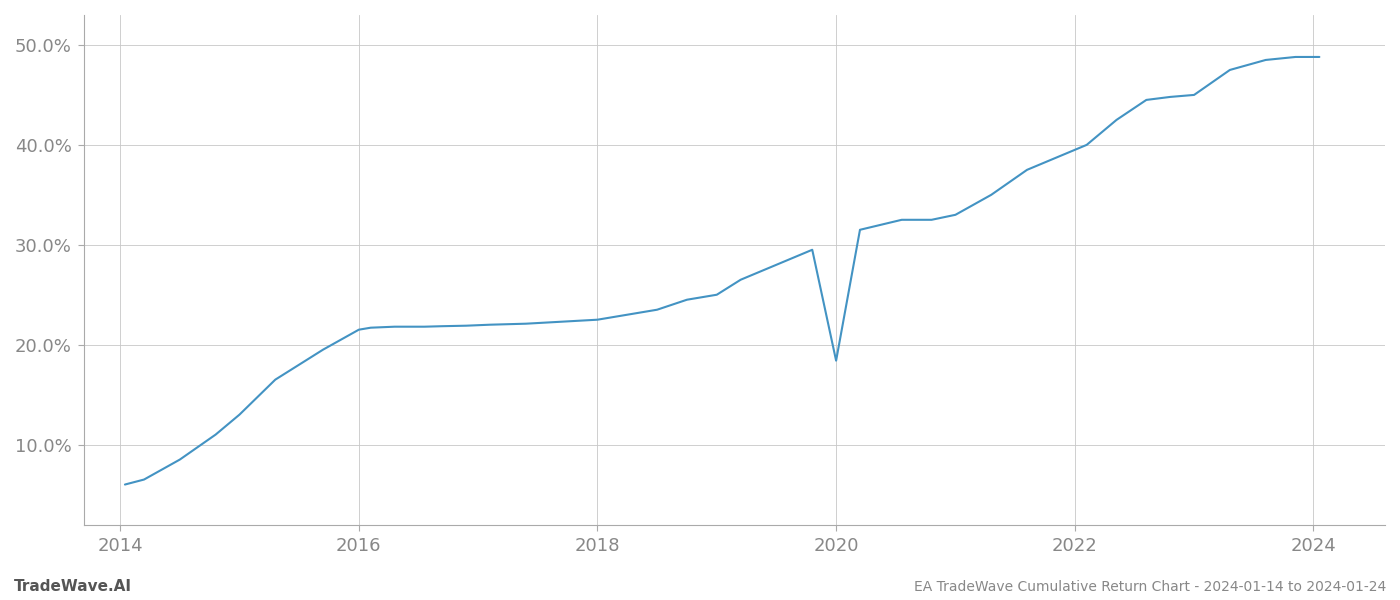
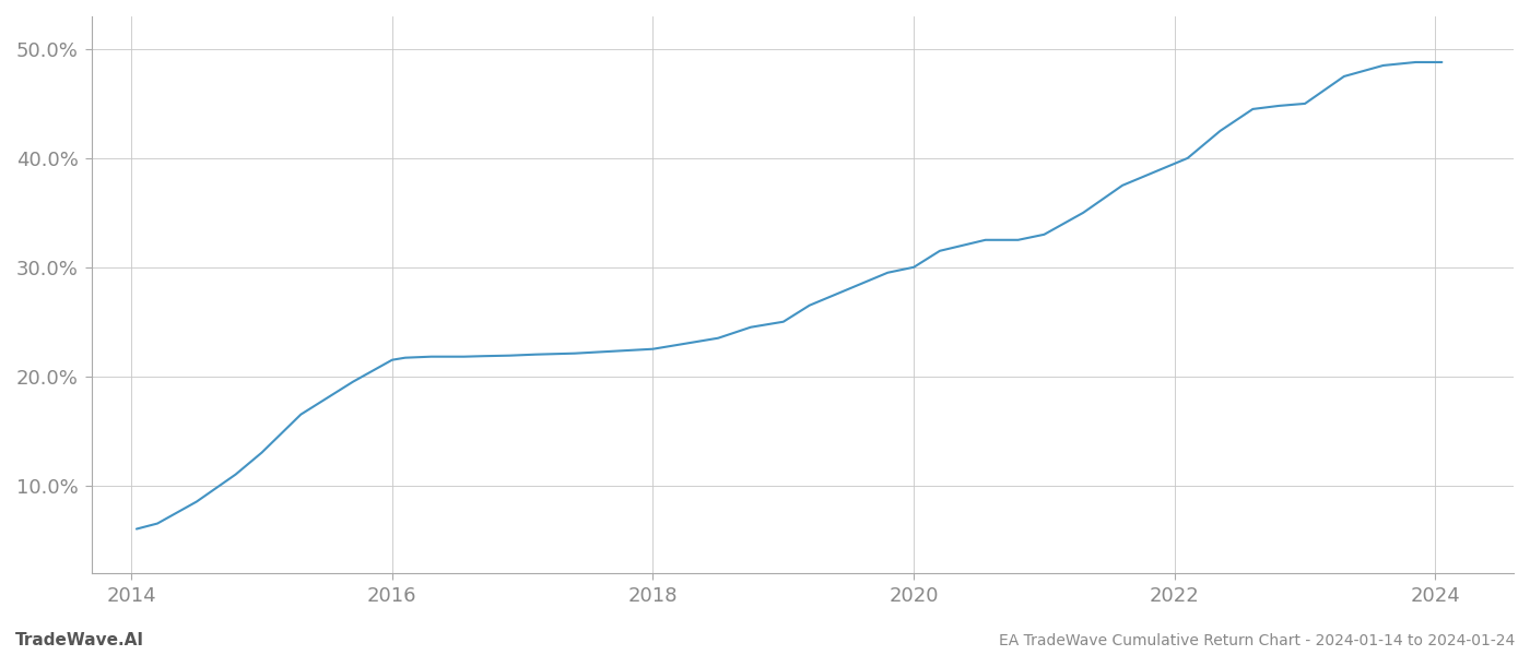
2020: 18.4% -> 30.0%
